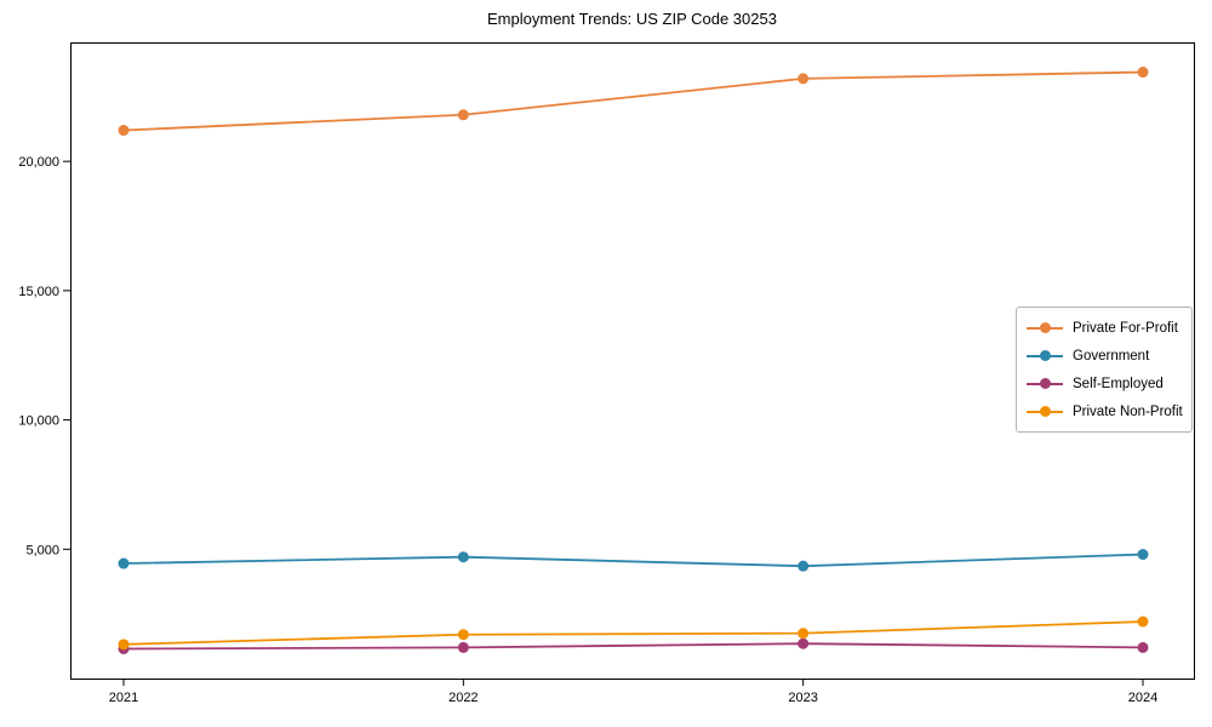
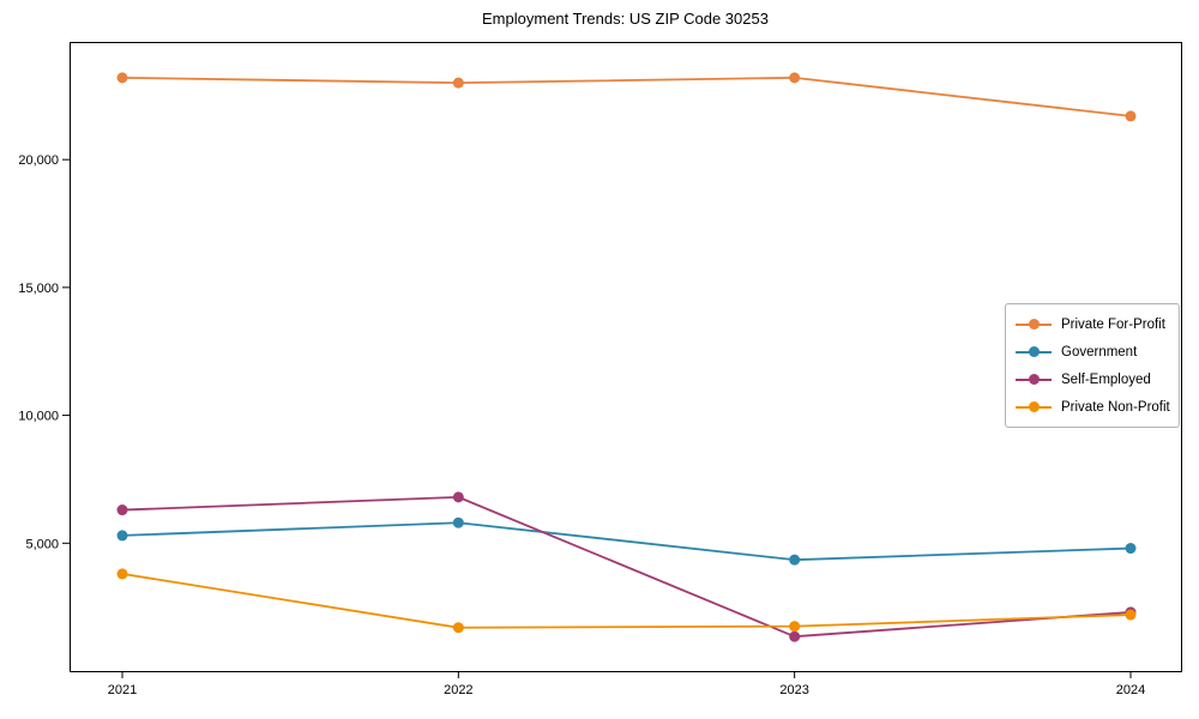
Private For-Profit/2021: 21200 -> 23200
Government/2021: 4400 -> 5300
Self-Employed/2021: 1200 -> 6300
Private Non-Profit/2021: 1300 -> 3800
Private For-Profit/2022: 21800 -> 23000
Government/2022: 4700 -> 5800
Self-Employed/2022: 1200 -> 6800
Private For-Profit/2024: 23400 -> 21700
Self-Employed/2024: 1200 -> 2300
